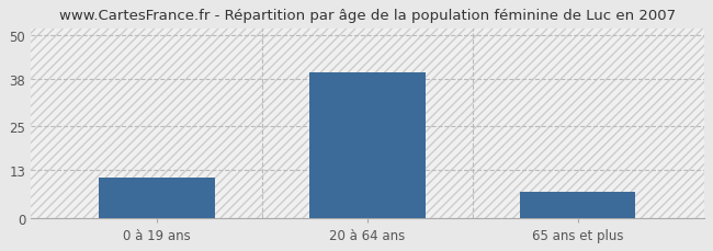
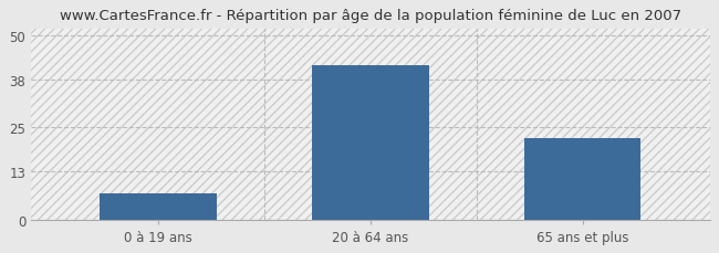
0 à 19 ans: 11 -> 7
20 à 64 ans: 40 -> 42
65 ans et plus: 7 -> 22
